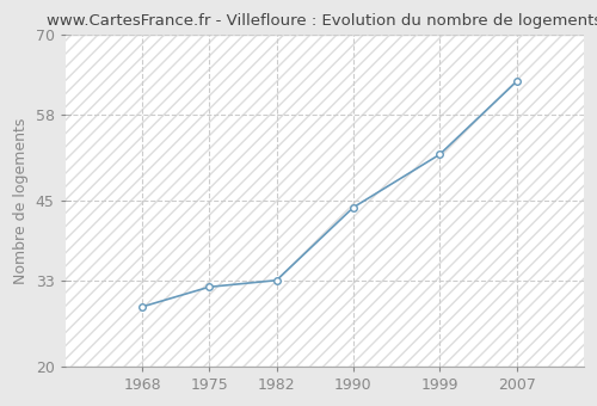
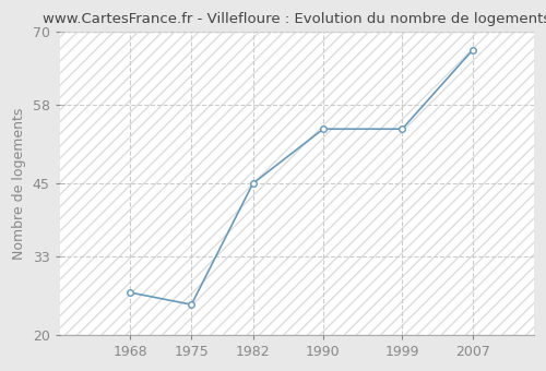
1968: 29 -> 27
1975: 32 -> 25
1982: 33 -> 45
1990: 44 -> 54
1999: 52 -> 54
2007: 63 -> 67
